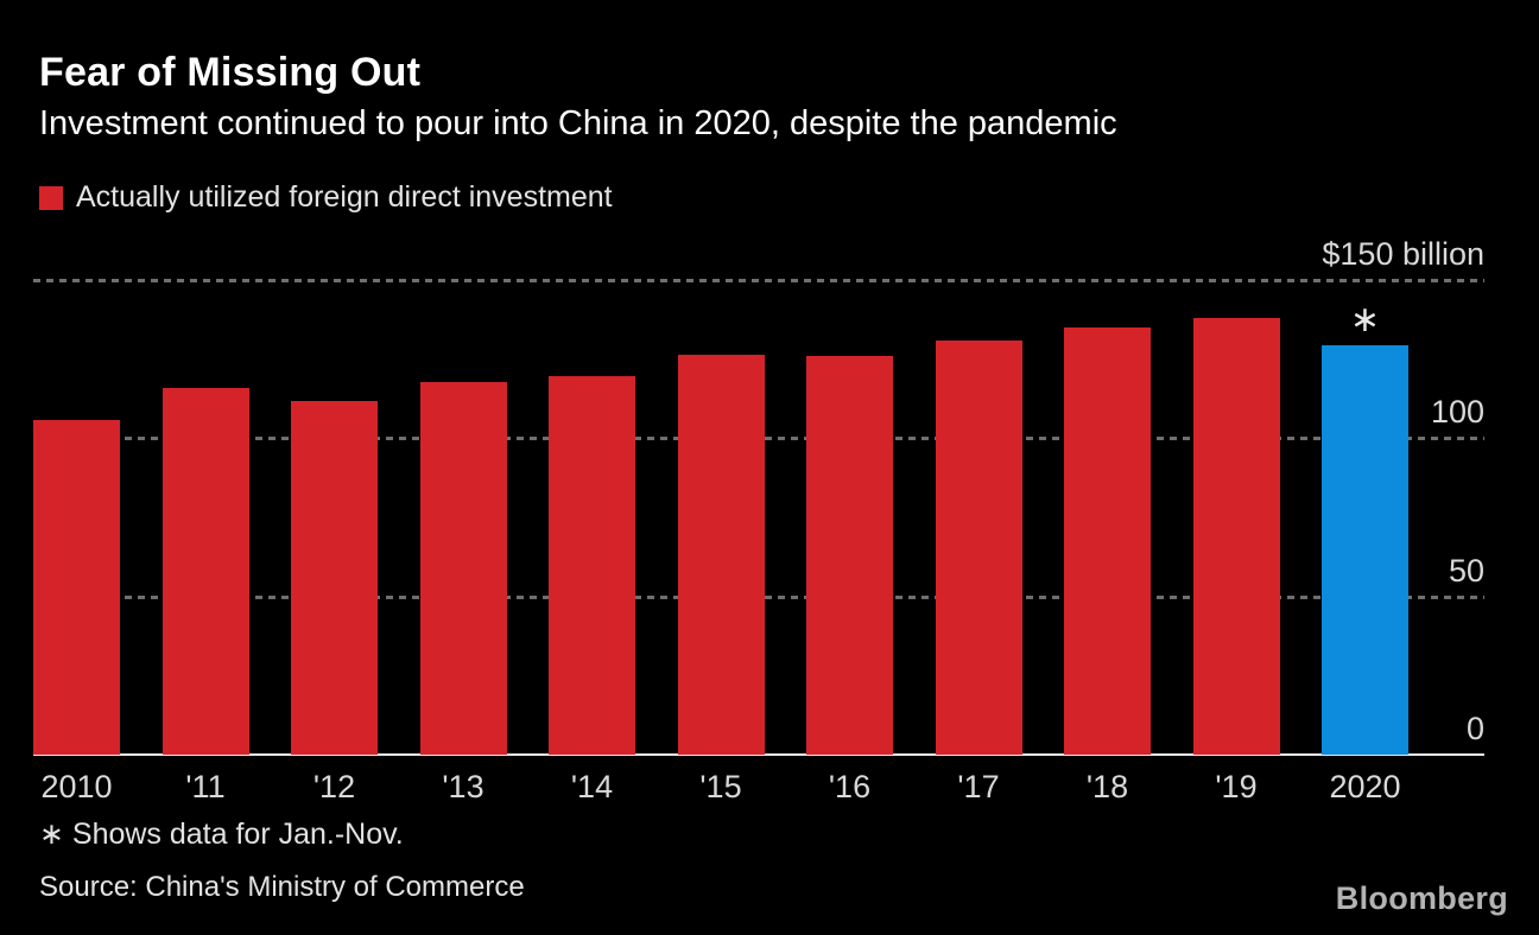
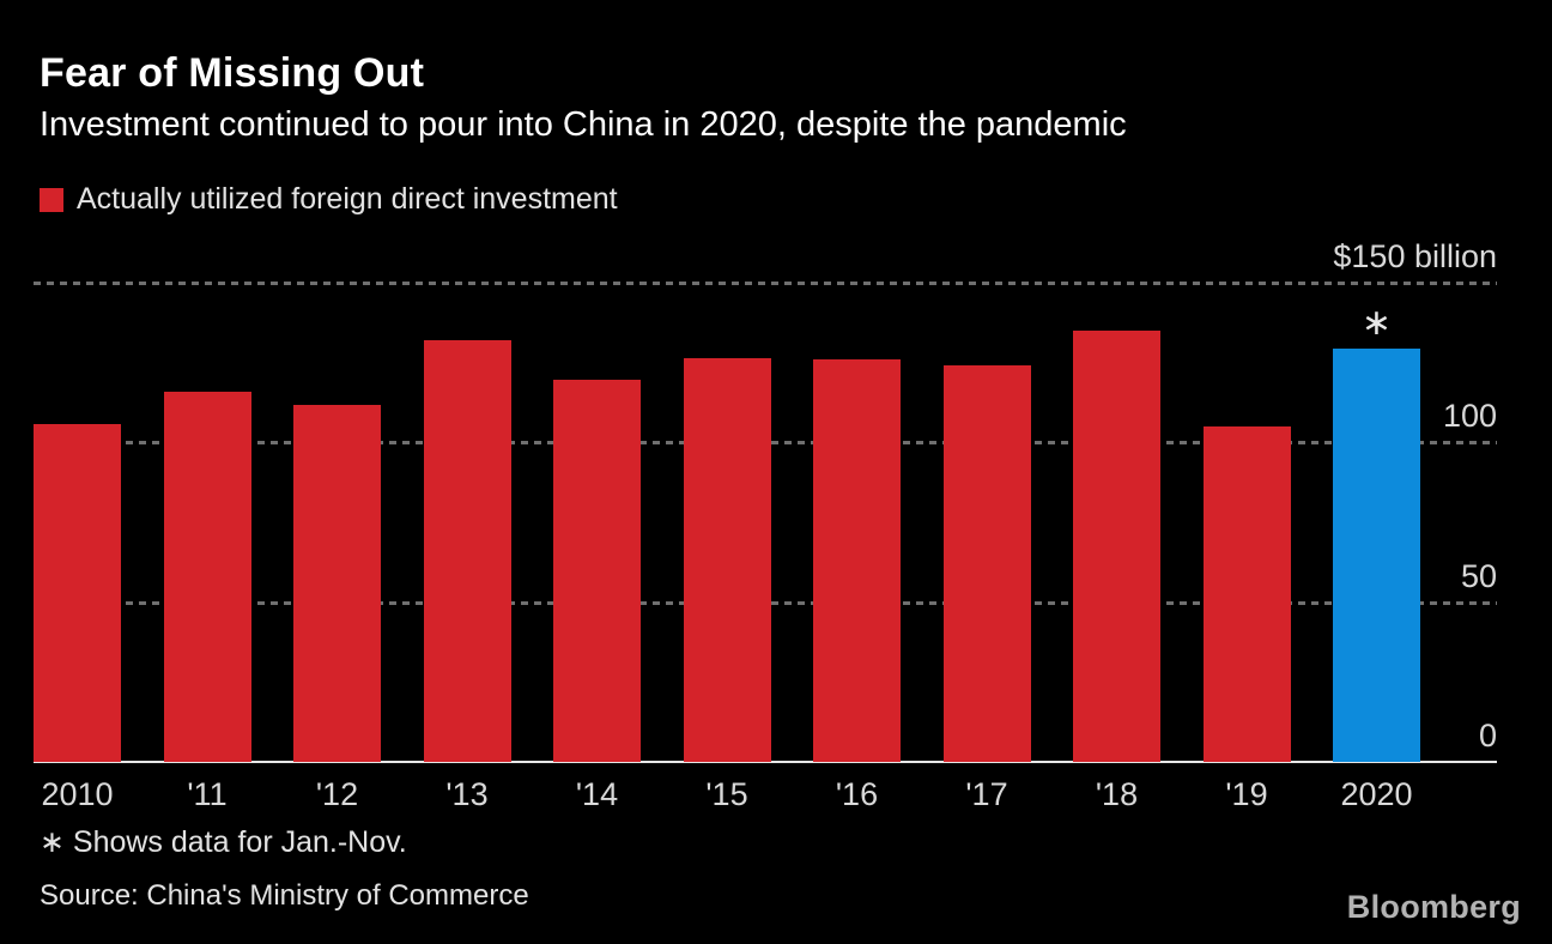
'13: 118 -> 132
'17: 131 -> 124
'19: 138 -> 105
